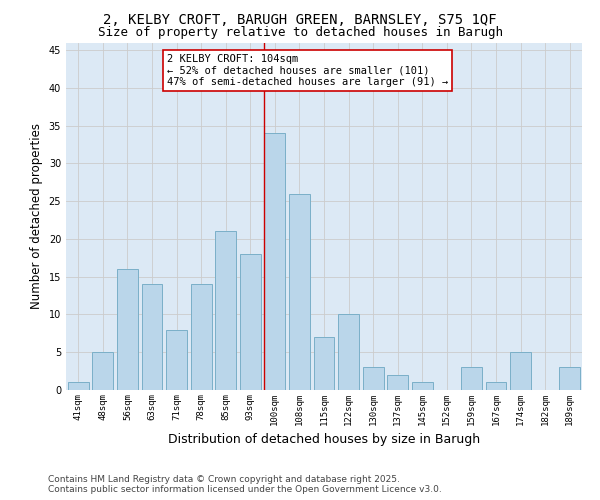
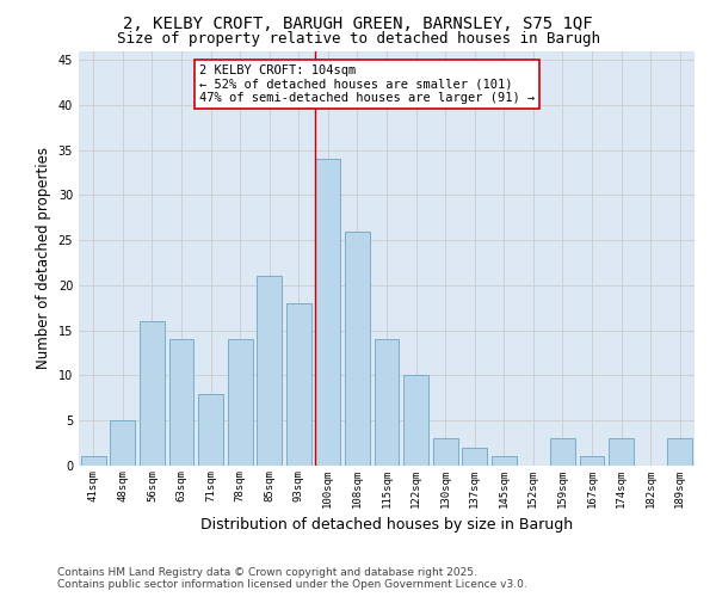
115sqm: 7 -> 14
174sqm: 5 -> 3
